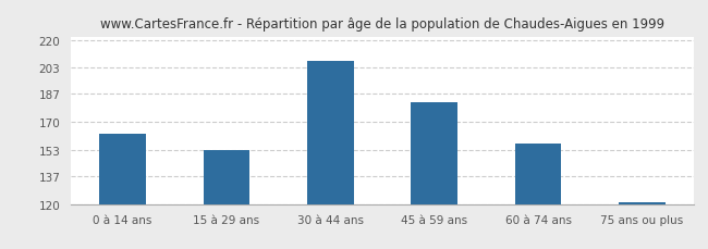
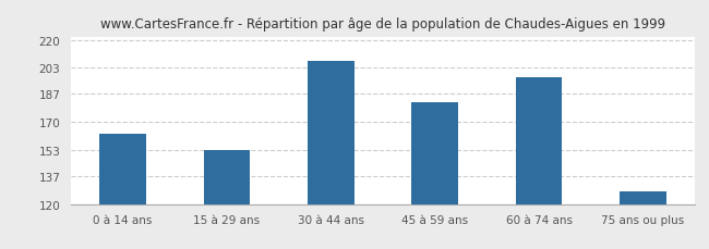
60 à 74 ans: 157 -> 197
75 ans ou plus: 121 -> 128
